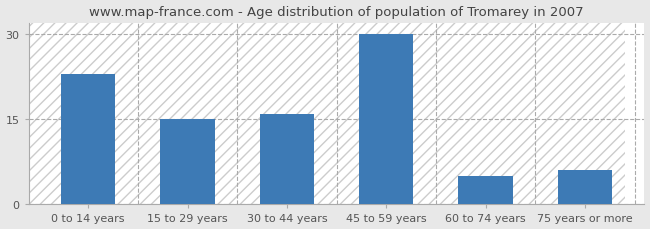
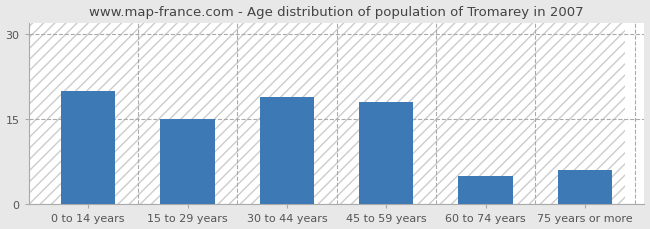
0 to 14 years: 23 -> 20
30 to 44 years: 16 -> 19
45 to 59 years: 30 -> 18
